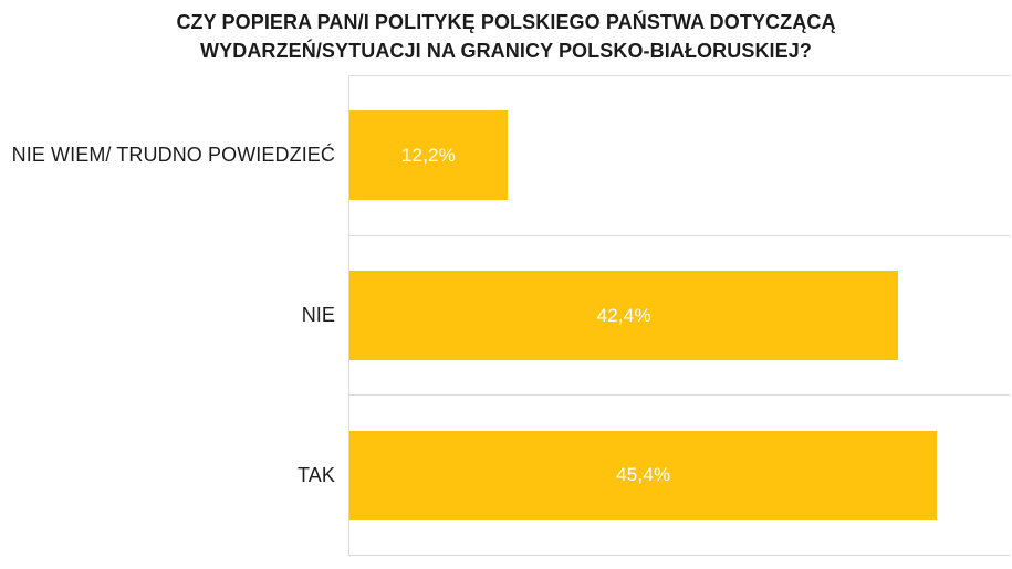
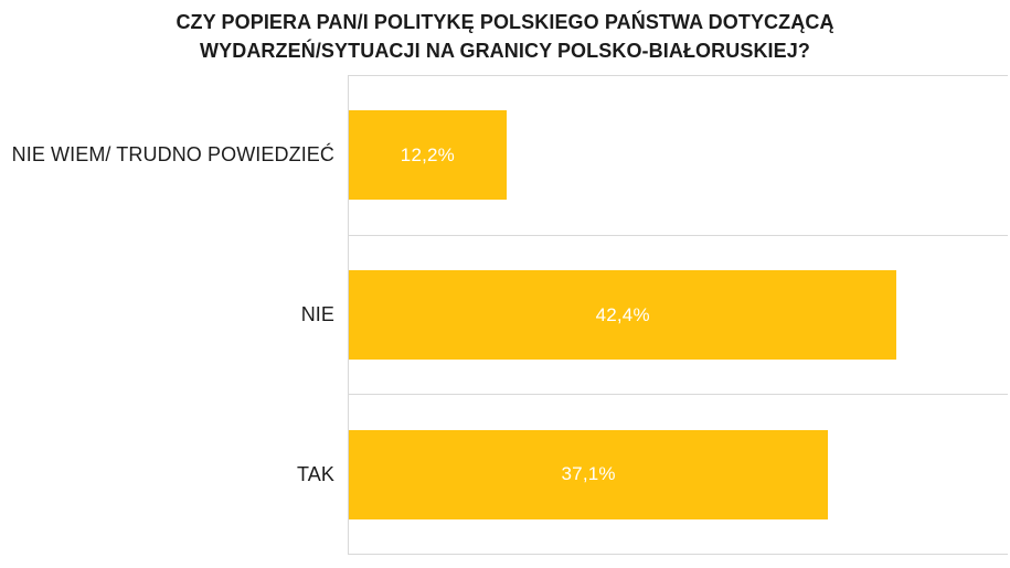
TAK: 45,4% -> 37,1%
